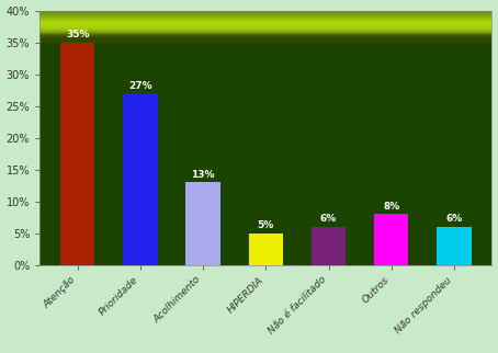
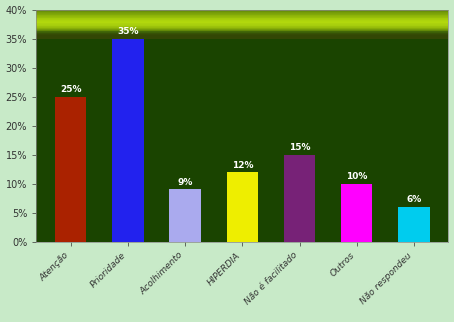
Atenção: 35% -> 25%
Prioridade: 27% -> 35%
Acolhimento: 13% -> 9%
HIPERDIA: 5% -> 12%
Não é facilitado: 6% -> 15%
Outros: 8% -> 10%
